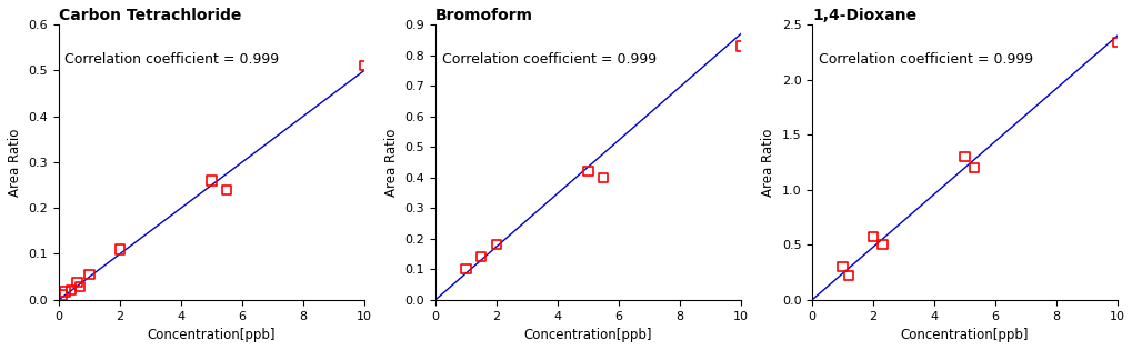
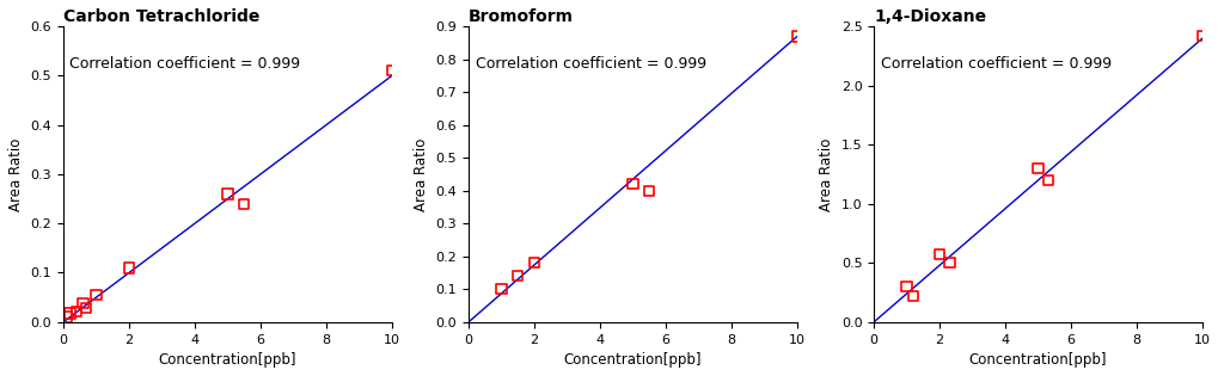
Bromoform/10: 0.83 -> 0.87
1,4-Dioxane/10: 2.34 -> 2.42
